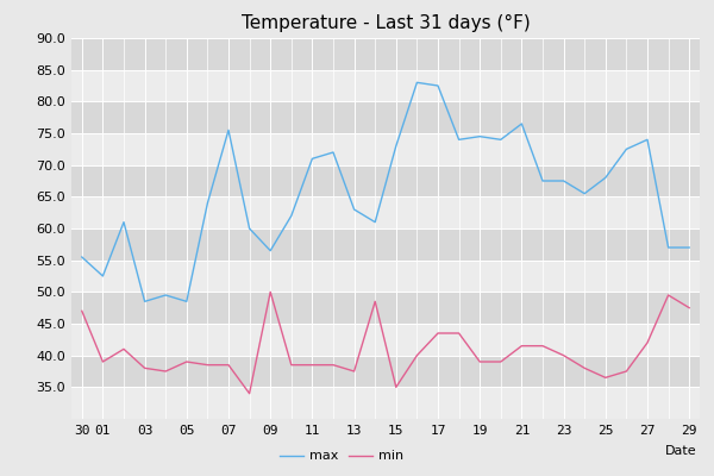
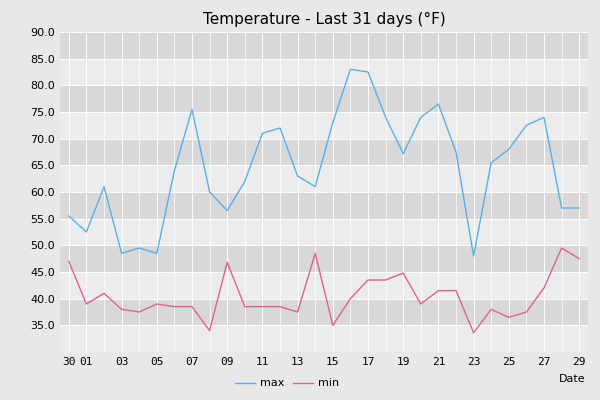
min/09: 50.0 -> 46.8
max/19: 74.5 -> 67.2
min/19: 39.0 -> 44.8
max/23: 67.5 -> 48.0
min/23: 40.0 -> 33.6
